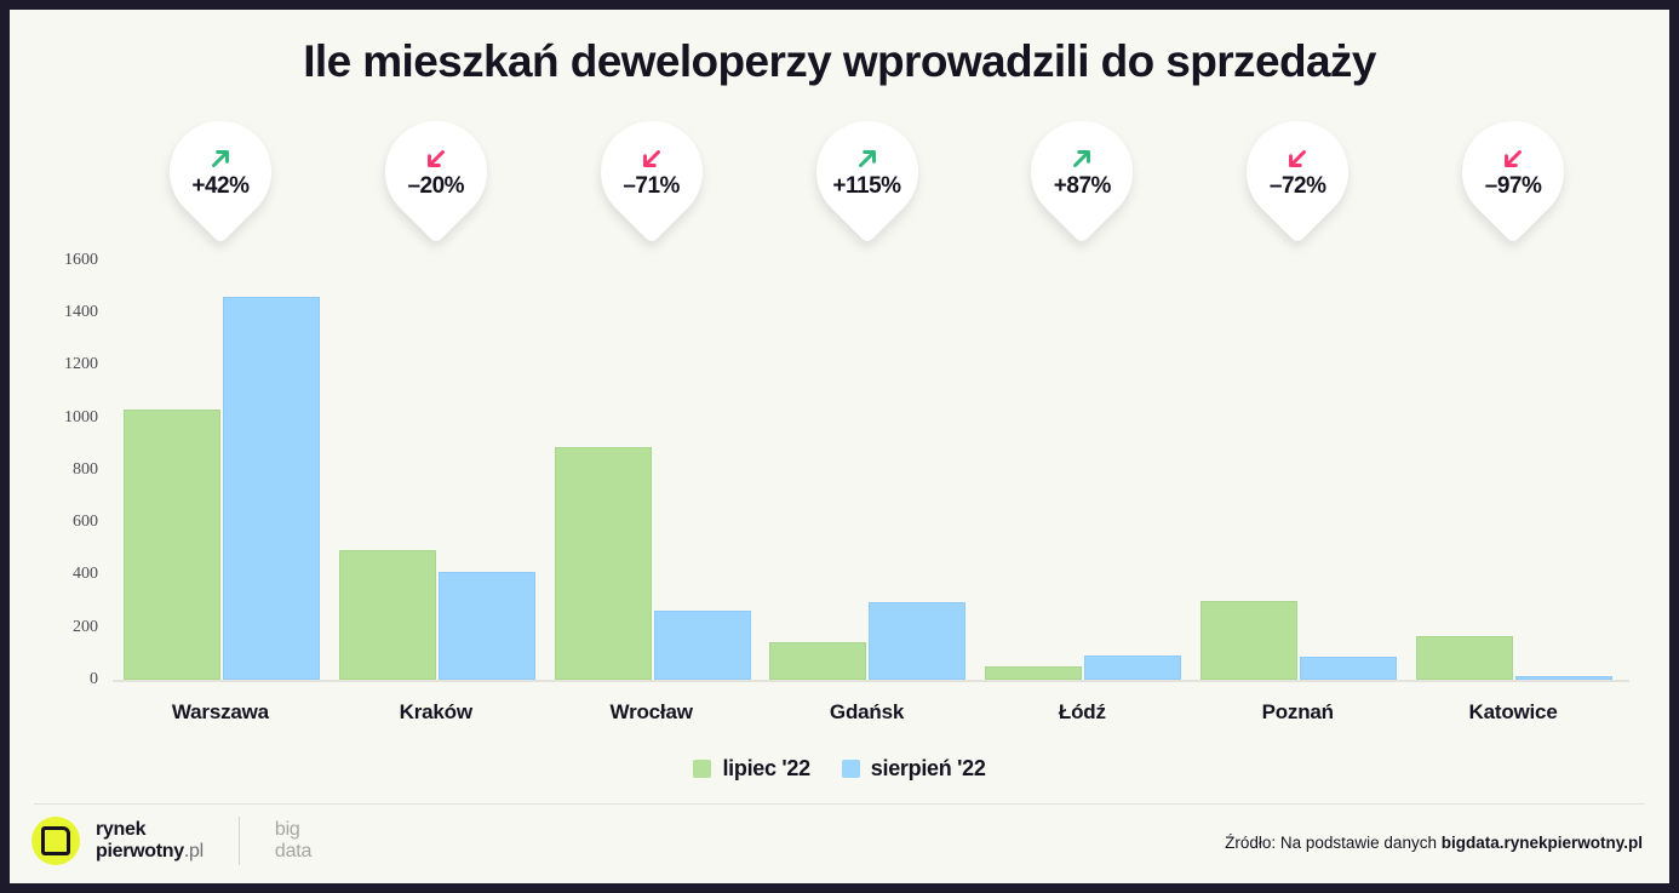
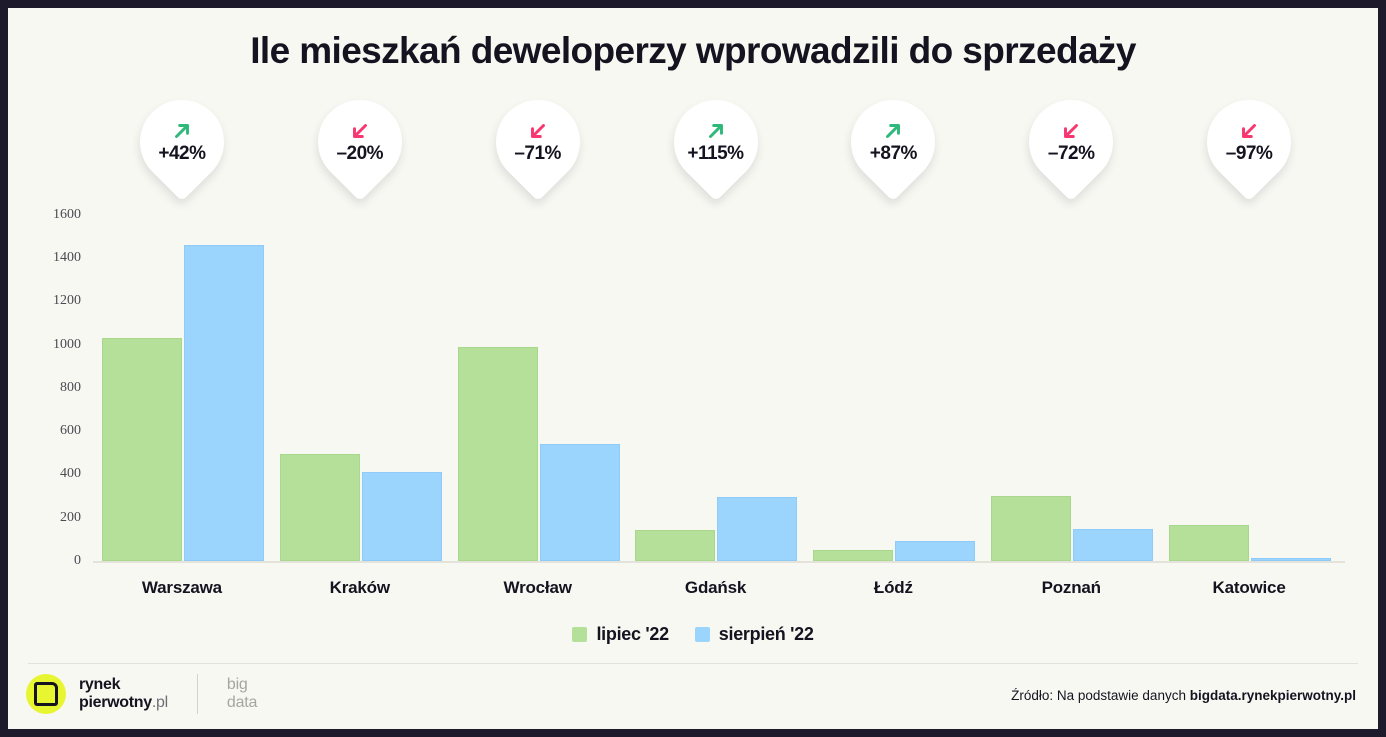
lipiec '22/Wrocław: 880 -> 980
sierpień '22/Wrocław: 250 -> 530
sierpień '22/Poznań: 80 -> 140
